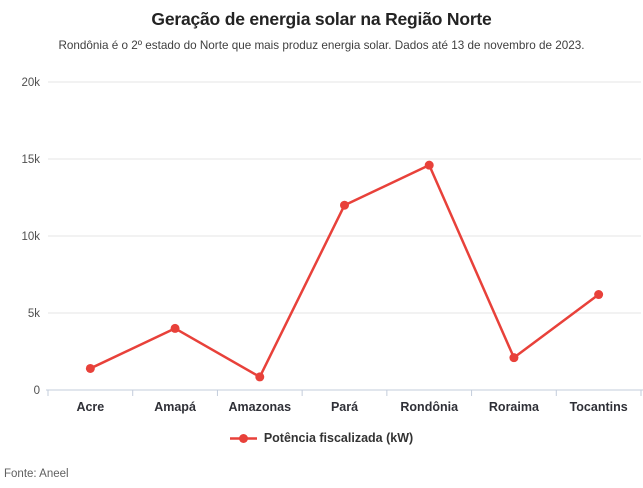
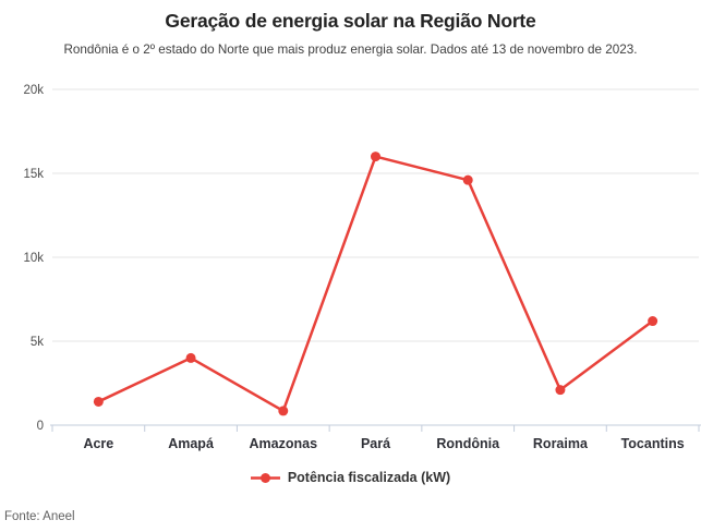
Pará: 12.0k -> 16.0k
